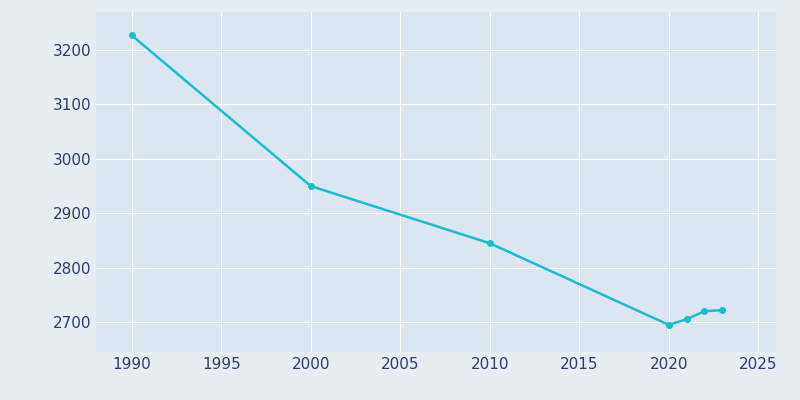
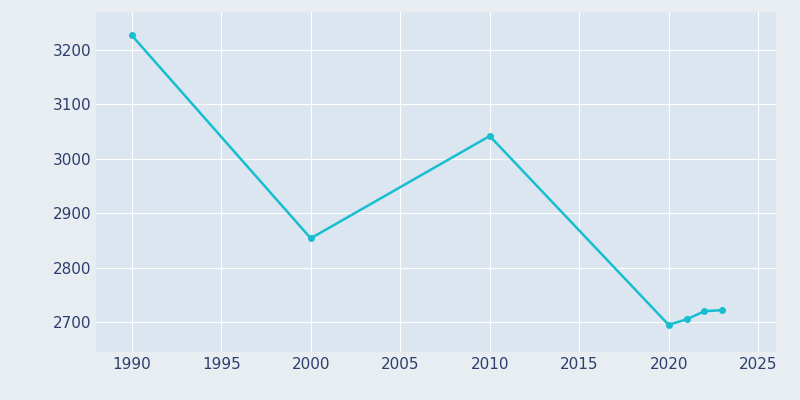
2000: 2950 -> 2854
2010: 2845 -> 3042
